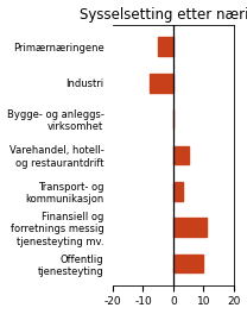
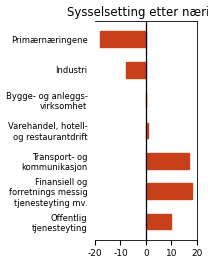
Primærnæringene: -5 -> -18
Varehandel, hotell- og restaurantdrift: 5 -> 1
Transport- og kommunikasjon: 3 -> 17
Finansiell og forretnings messig tjenesteyting mv.: 11 -> 18
